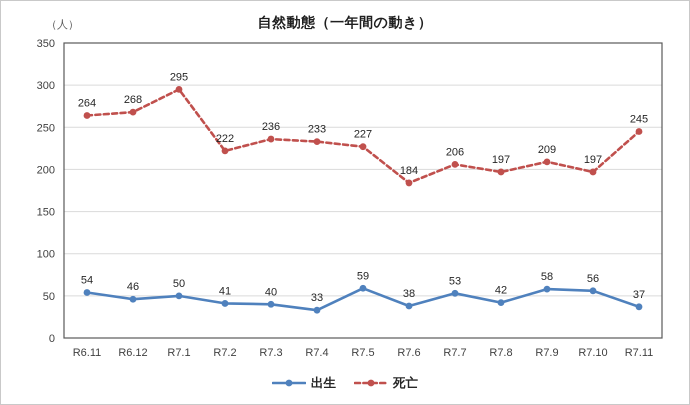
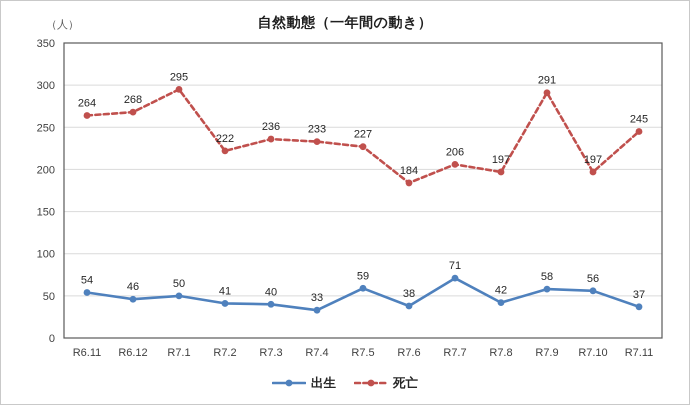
出生/R7.7: 53 -> 71
死亡/R7.9: 209 -> 291
